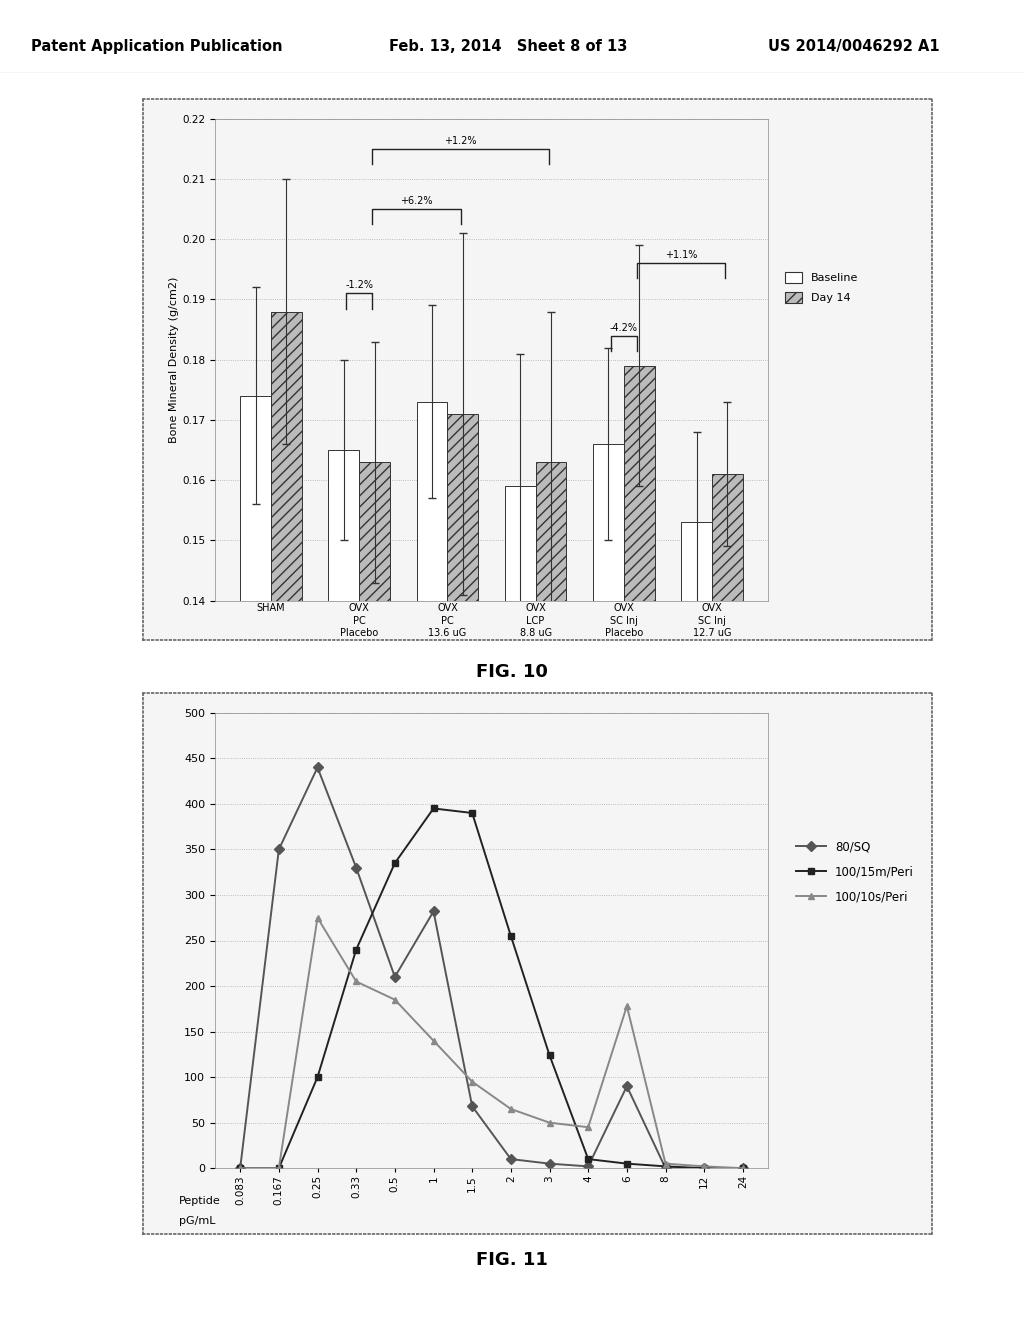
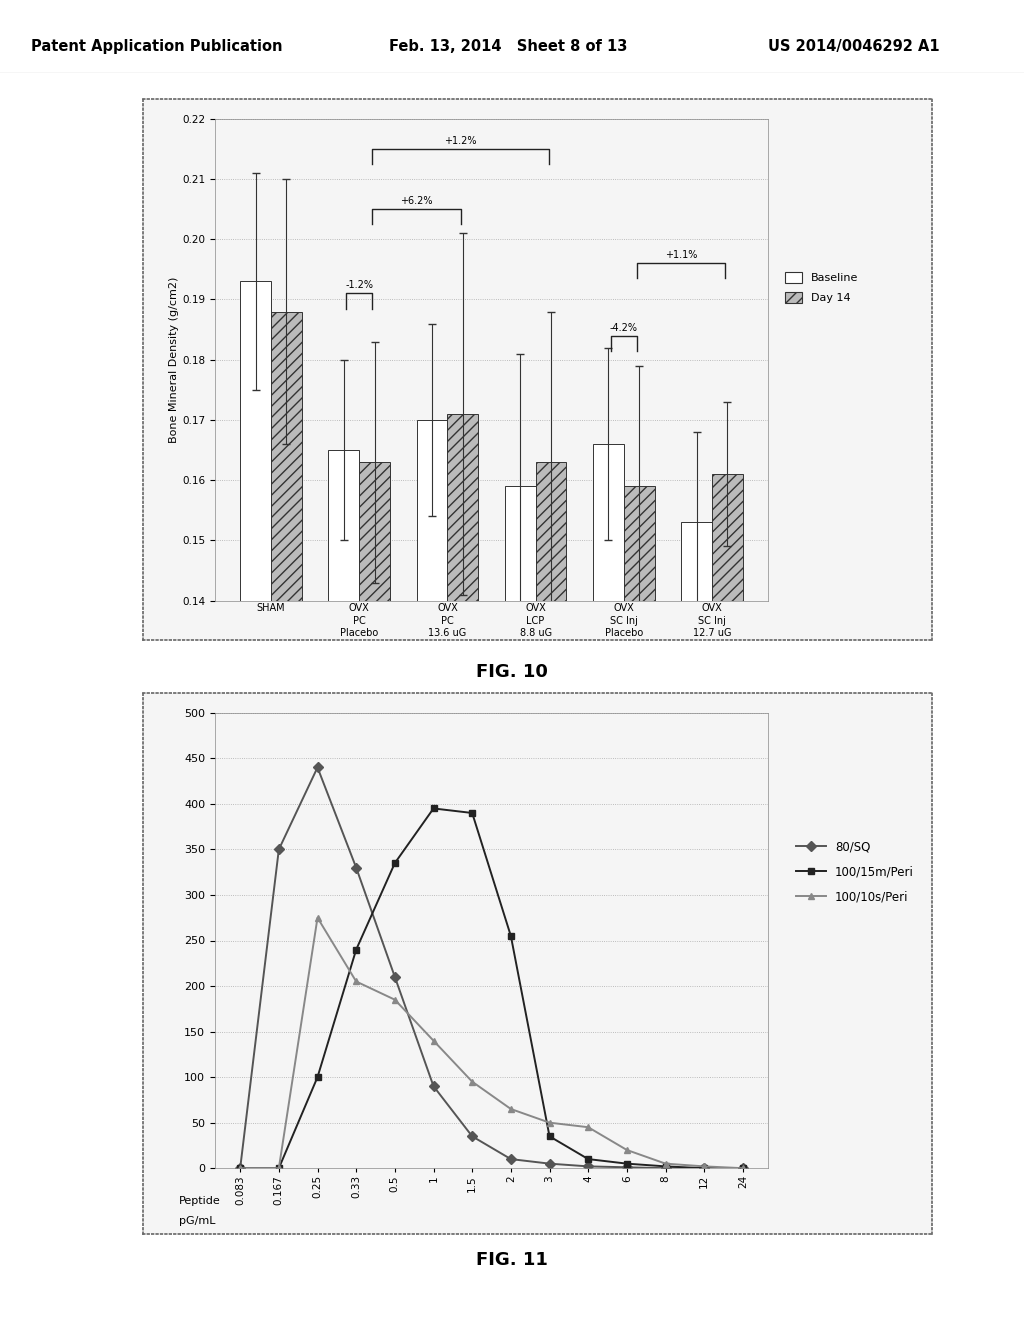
Baseline/SHAM: 0.174 -> 0.193
Baseline/OVX PC 13.6 uG: 0.173 -> 0.170
Day 14/OVX SC Inj Placebo: 0.179 -> 0.159
80/SQ/1: 282 -> 90
80/SQ/1.5: 68 -> 35
100/15m/Peri/3: 124 -> 35
80/SQ/6: 90 -> 1
100/10s/Peri/6: 178 -> 20
